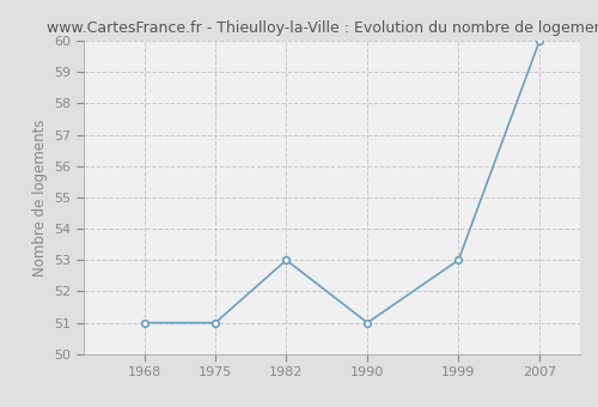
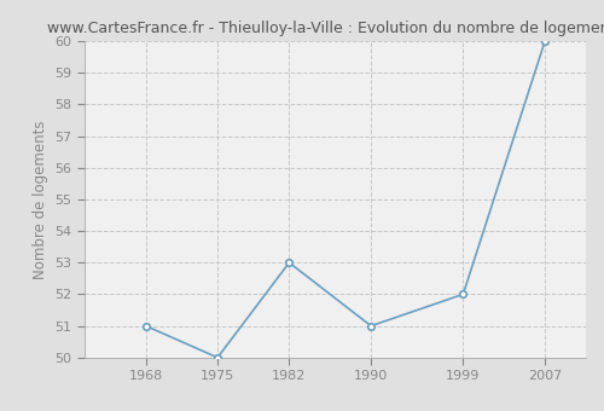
1975: 51 -> 50
1999: 53 -> 52
